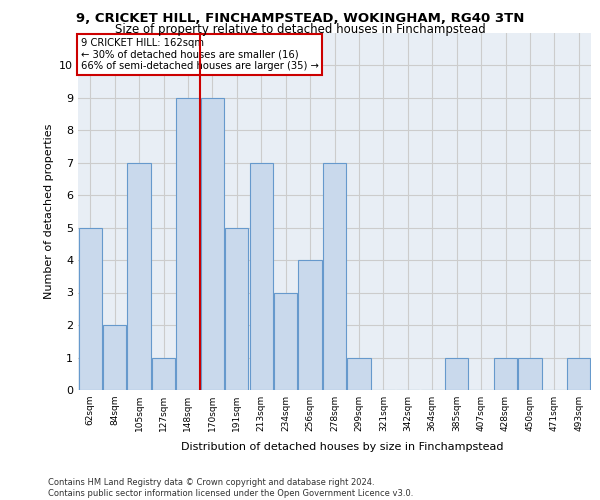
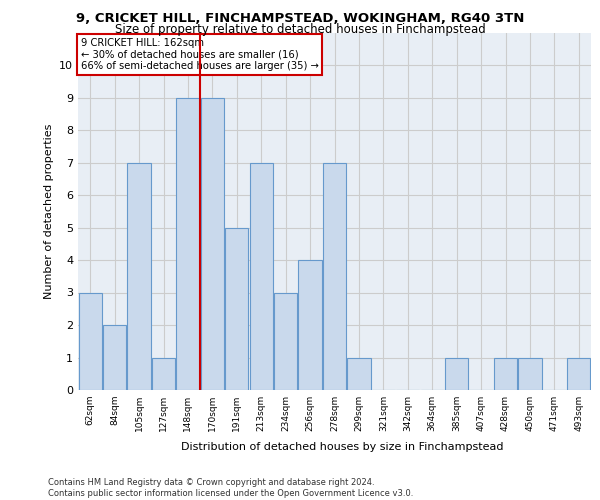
62sqm: 5 -> 3
